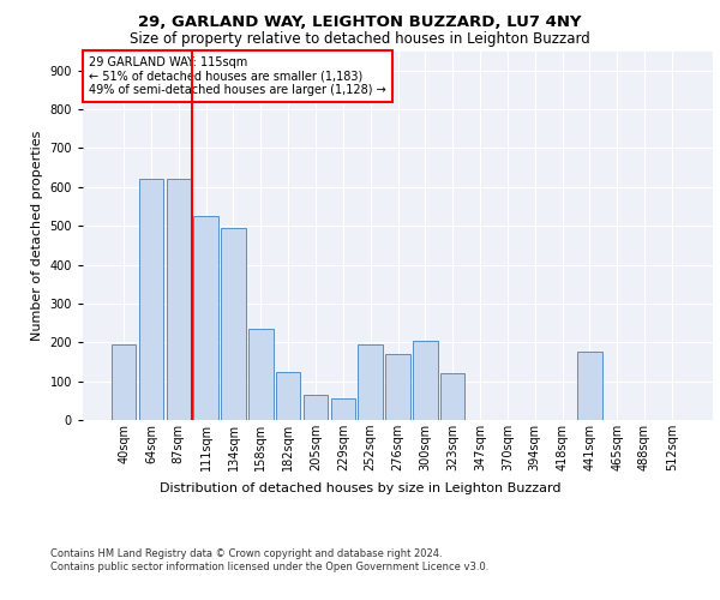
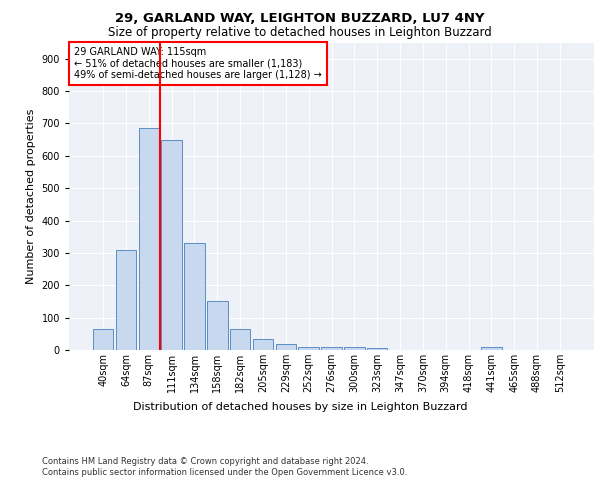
40sqm: 195 -> 65
64sqm: 620 -> 310
87sqm: 620 -> 685
111sqm: 525 -> 648
134sqm: 495 -> 330
158sqm: 235 -> 150
182sqm: 125 -> 65
205sqm: 65 -> 35
229sqm: 55 -> 20
252sqm: 195 -> 10
276sqm: 170 -> 10
300sqm: 205 -> 10
323sqm: 120 -> 5
441sqm: 175 -> 10
